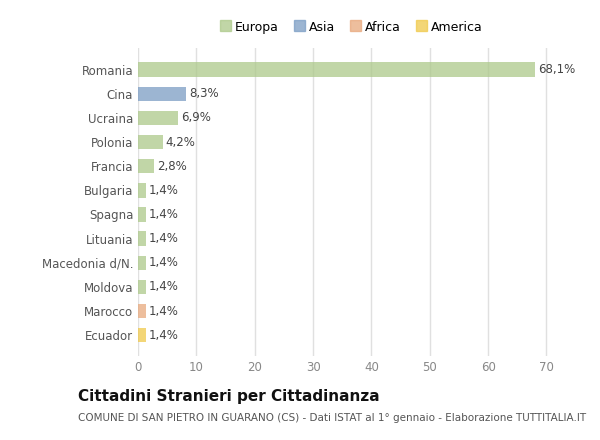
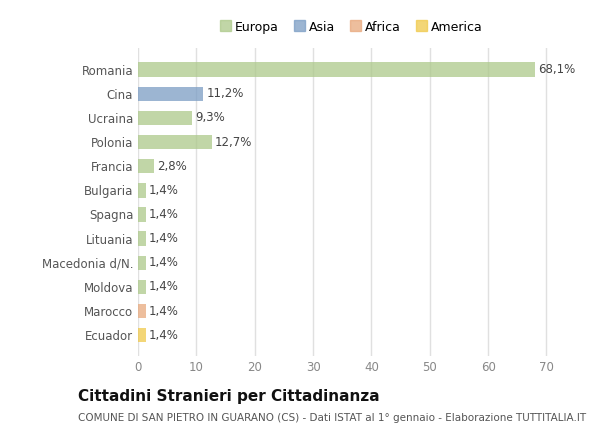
Cina: 8,3% -> 11,2%
Ucraina: 6,9% -> 9,3%
Polonia: 4,2% -> 12,7%
